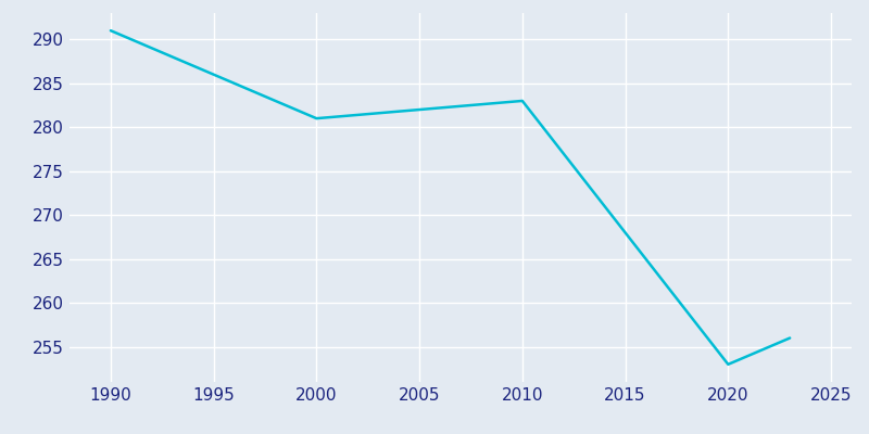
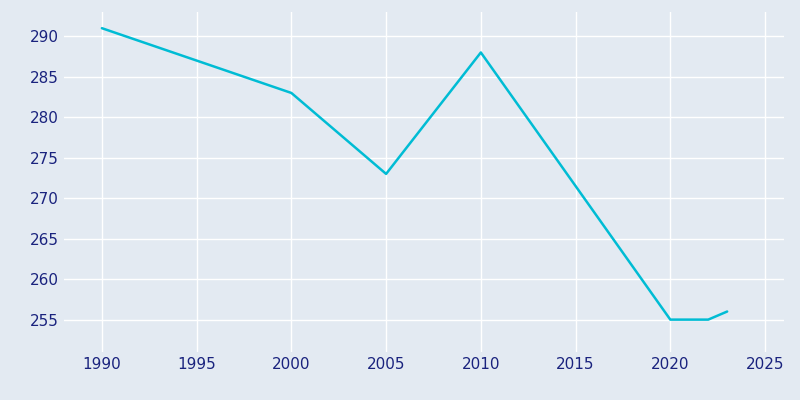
2000: 281 -> 283
2005: 282 -> 273
2010: 283 -> 288
2020: 253 -> 255
